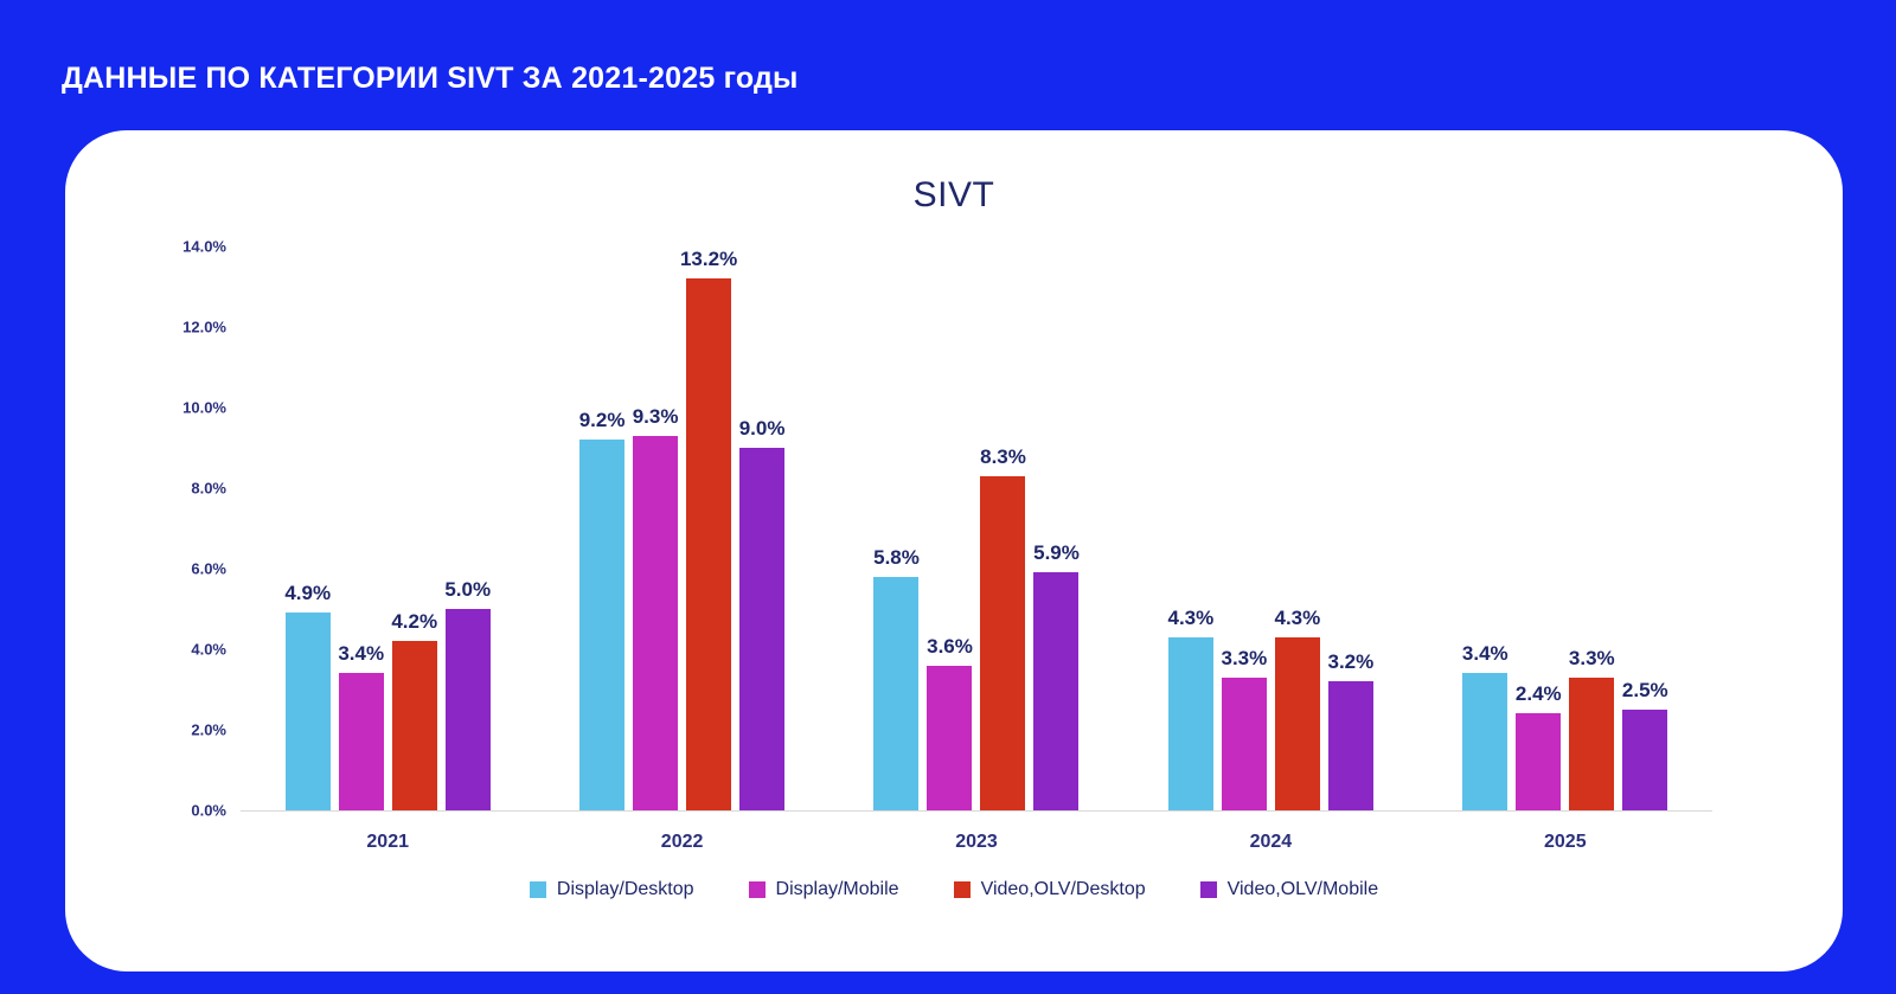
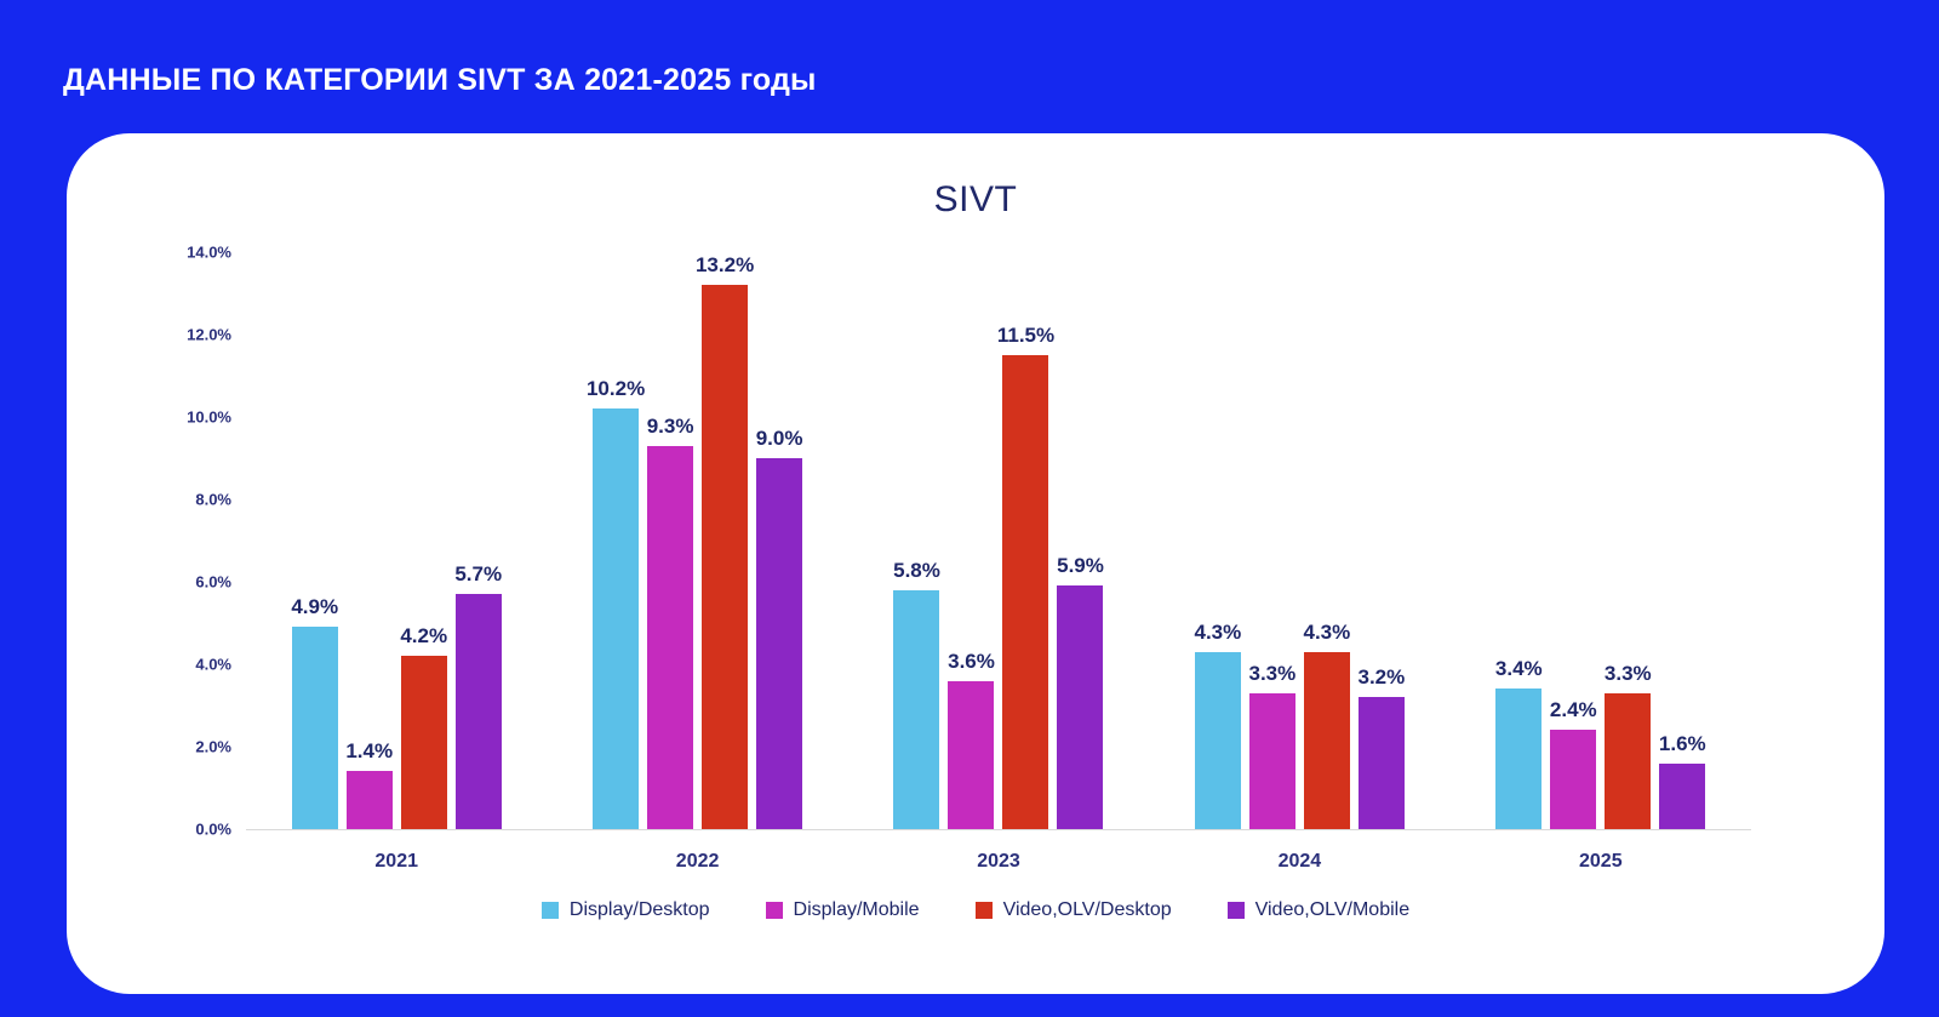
Display/Mobile/2021: 3.4% -> 1.4%
Video,OLV/Mobile/2021: 5.0% -> 5.7%
Display/Desktop/2022: 9.2% -> 10.2%
Video,OLV/Desktop/2023: 8.3% -> 11.5%
Video,OLV/Mobile/2025: 2.5% -> 1.6%
